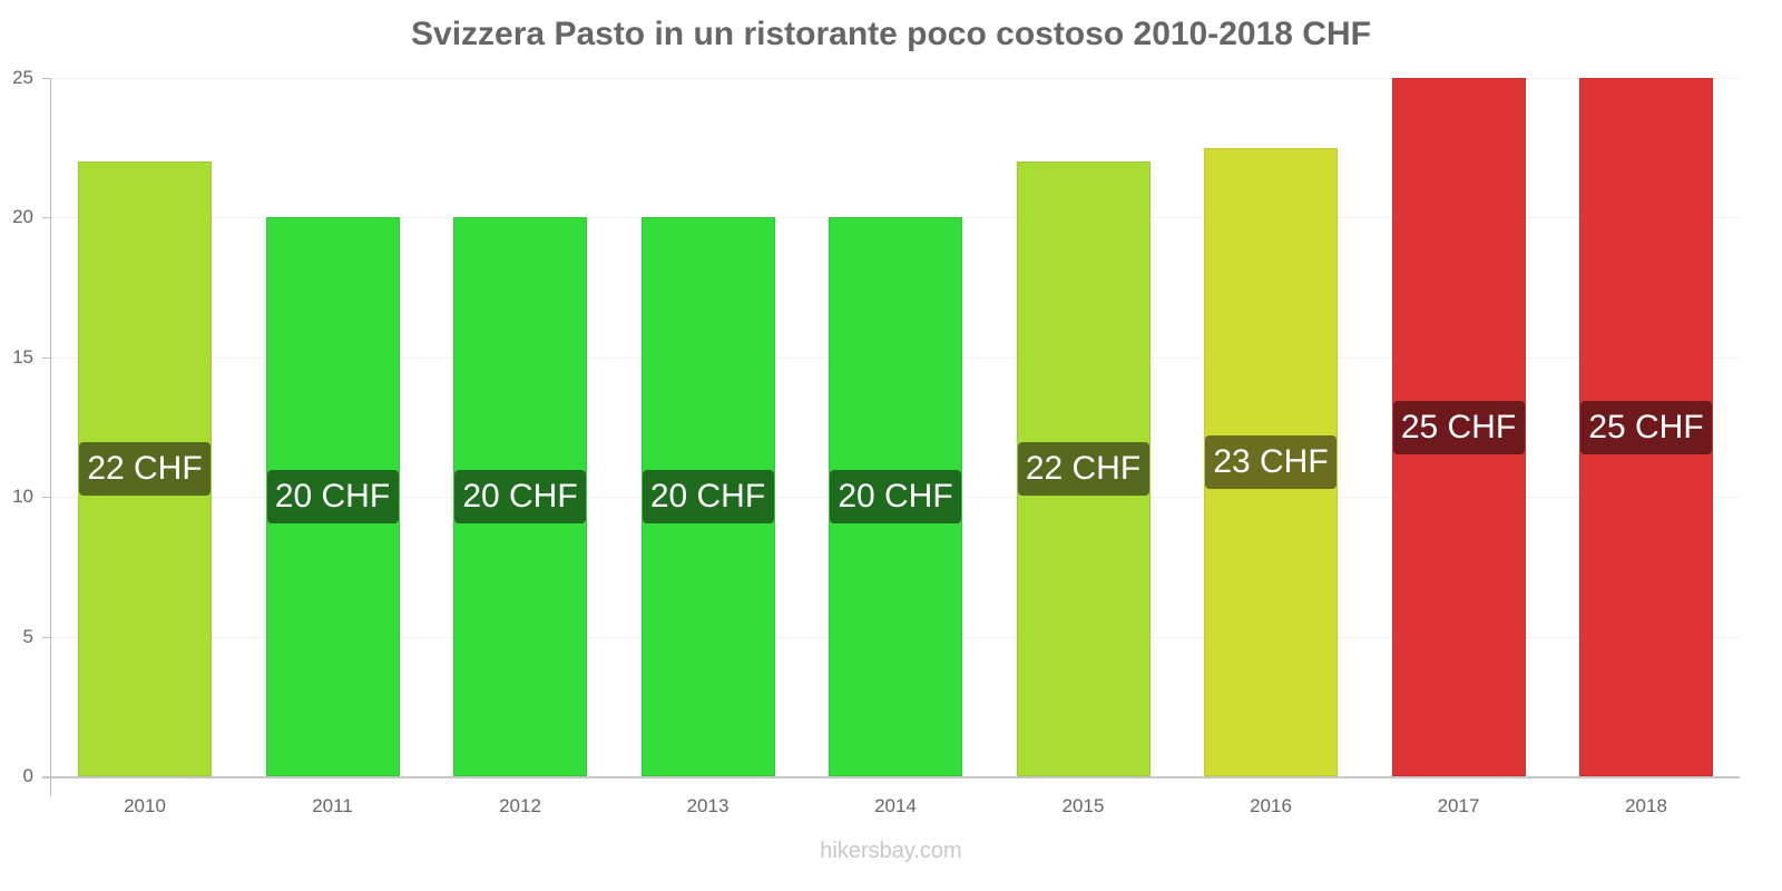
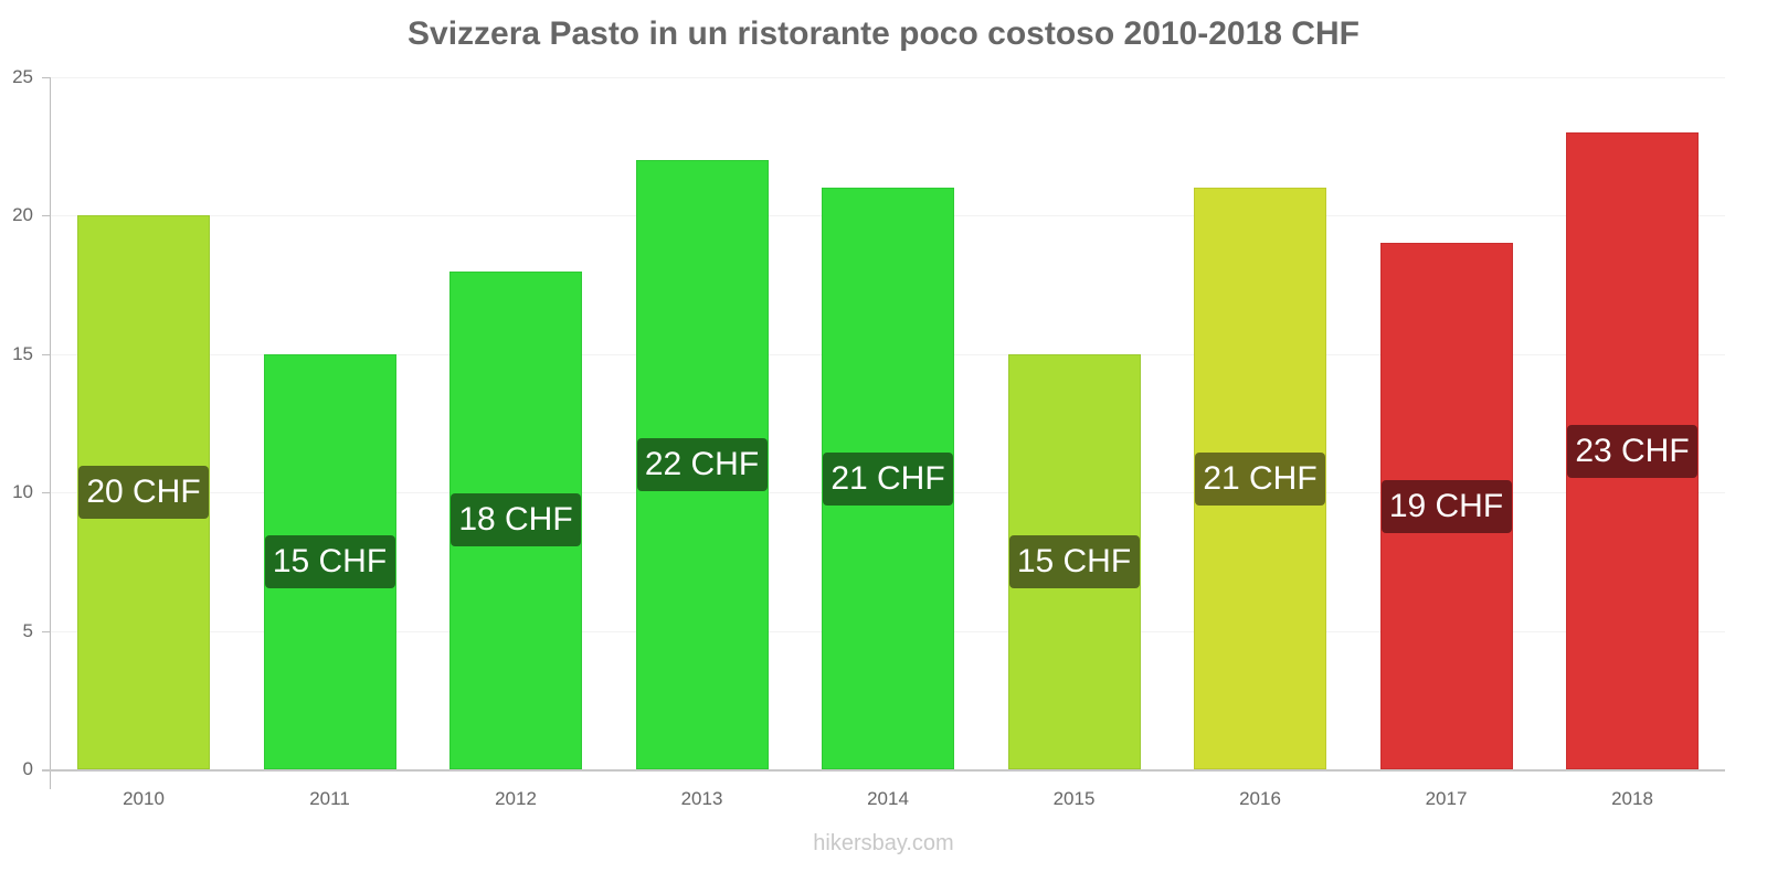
2010: 22 -> 20
2011: 20 -> 15
2012: 20 -> 18
2013: 20 -> 22
2014: 20 -> 21
2015: 22 -> 15
2016: 23 -> 21
2017: 25 -> 19
2018: 25 -> 23
